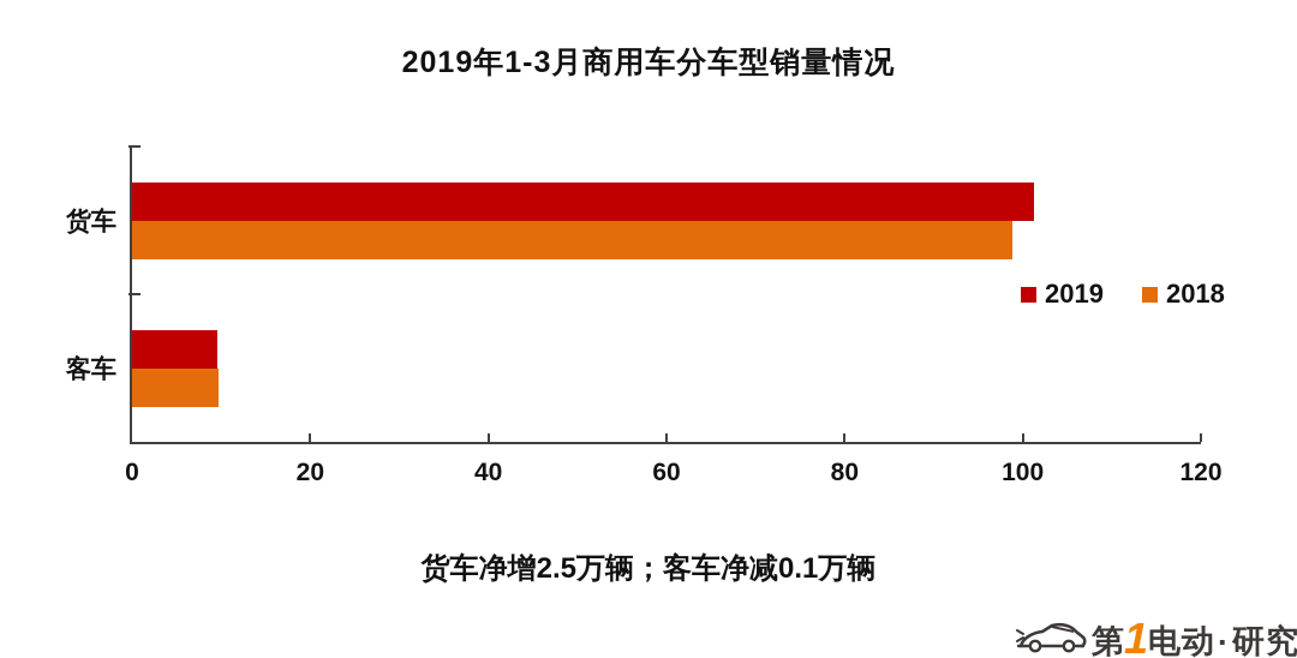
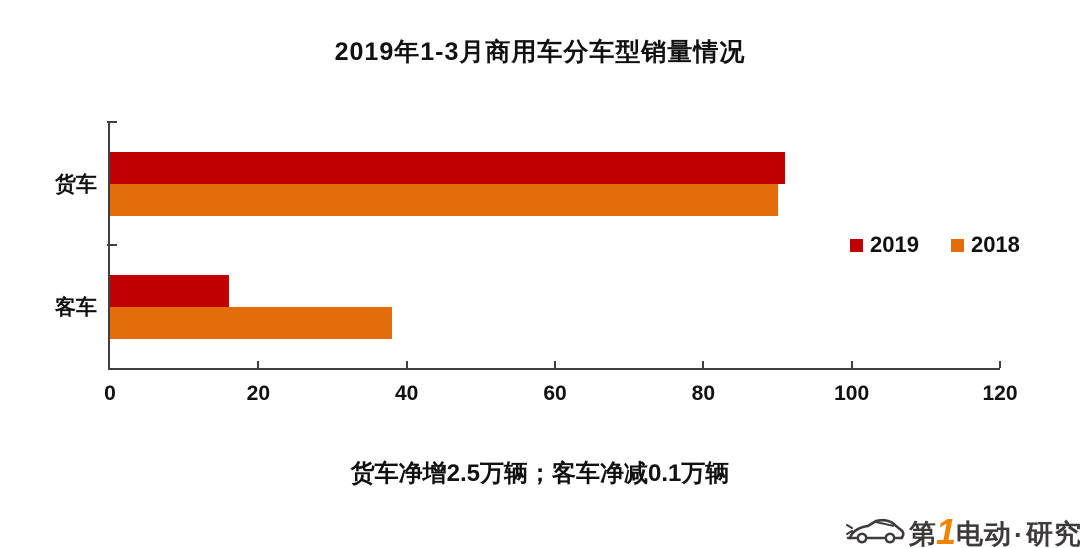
2019/货车: 101 -> 91
2018/货车: 99 -> 90
2019/客车: 10 -> 16
2018/客车: 10 -> 38
